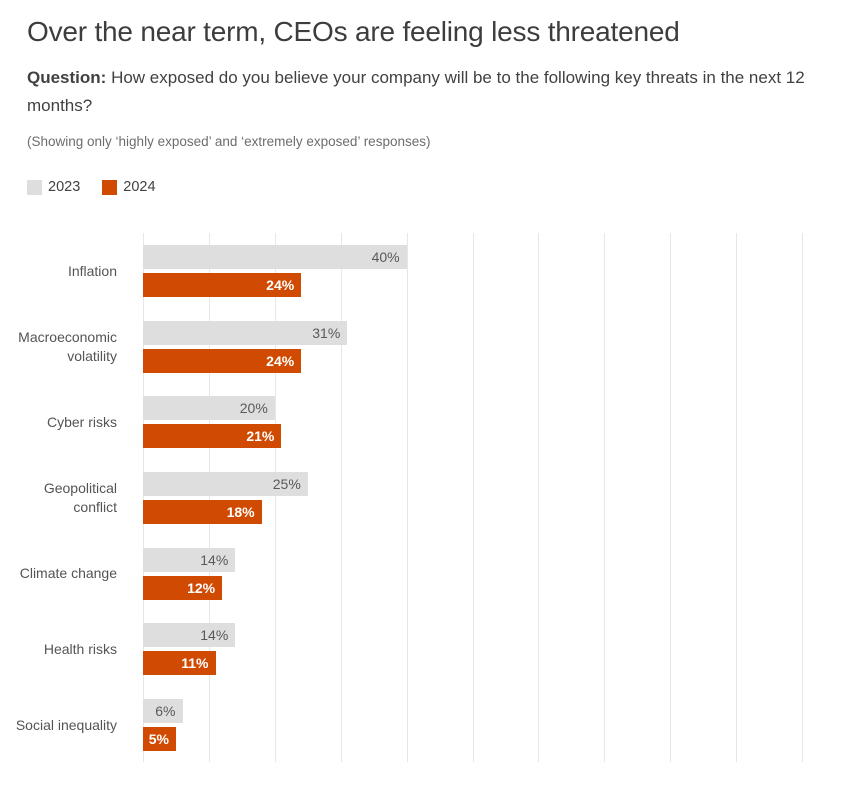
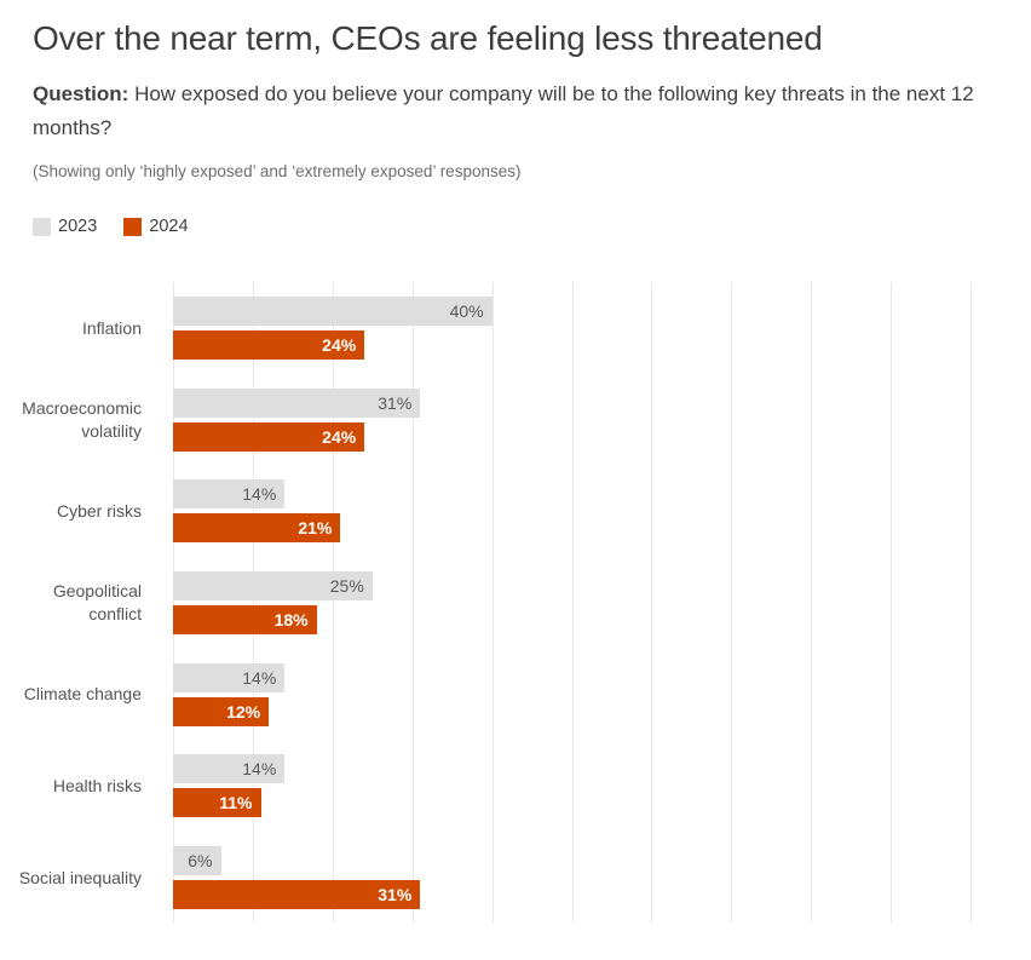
2023/Cyber risks: 20% -> 14%
2024/Social inequality: 5% -> 31%
